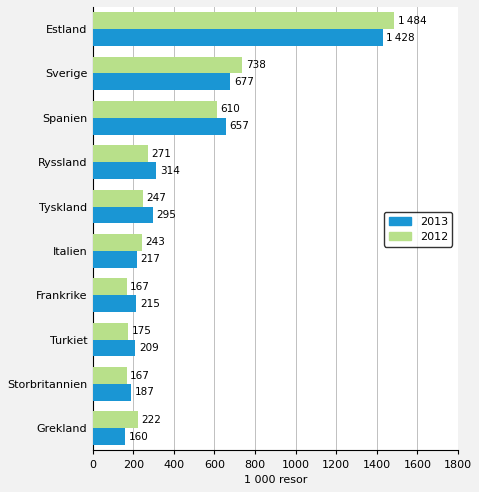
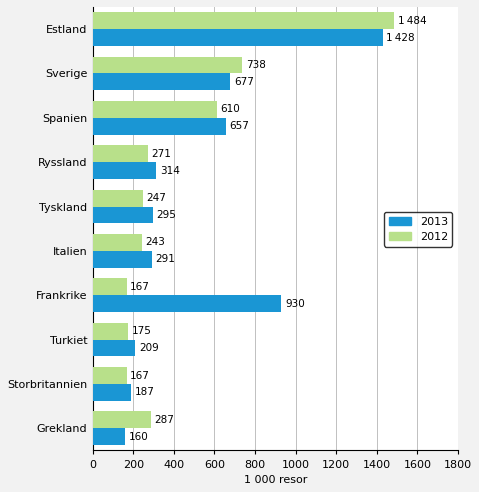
2013/Italien: 217 -> 291
2013/Frankrike: 215 -> 930
2012/Grekland: 222 -> 287
